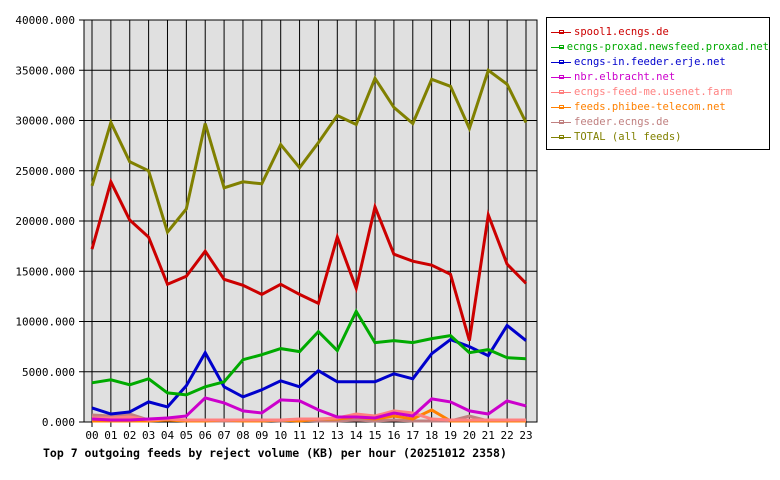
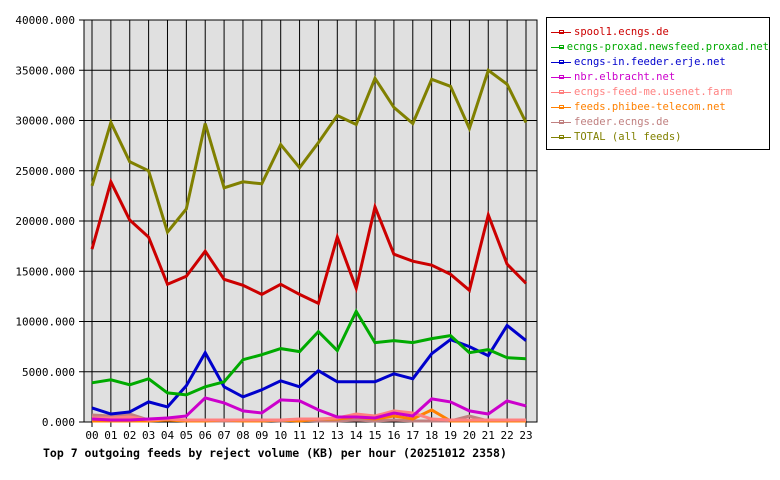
spool1.ecngs.de/20: 8100 -> 13100
